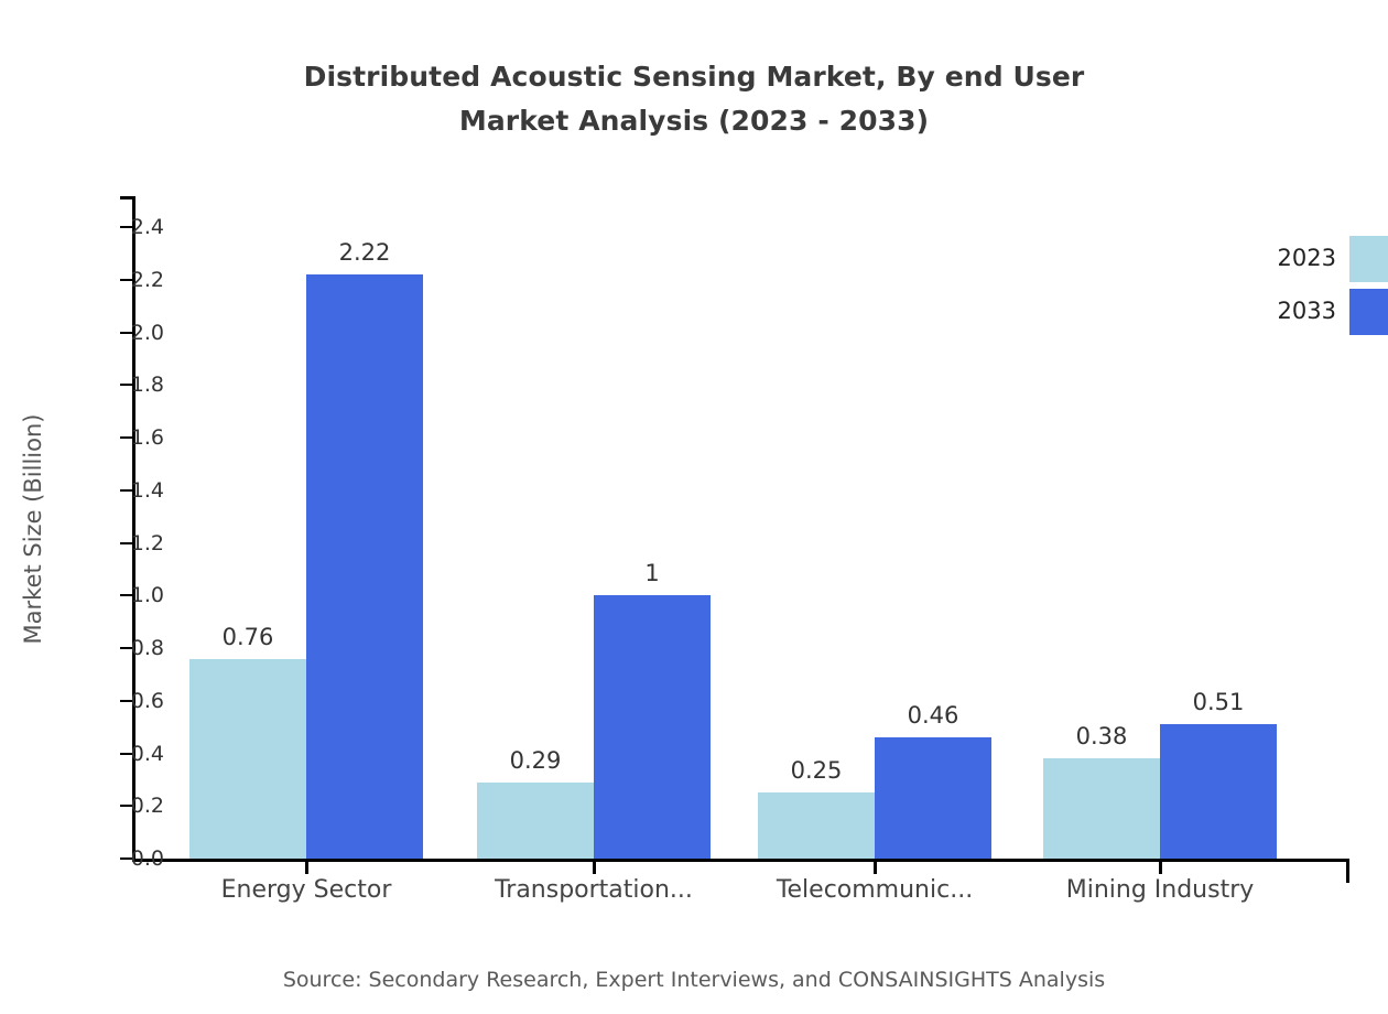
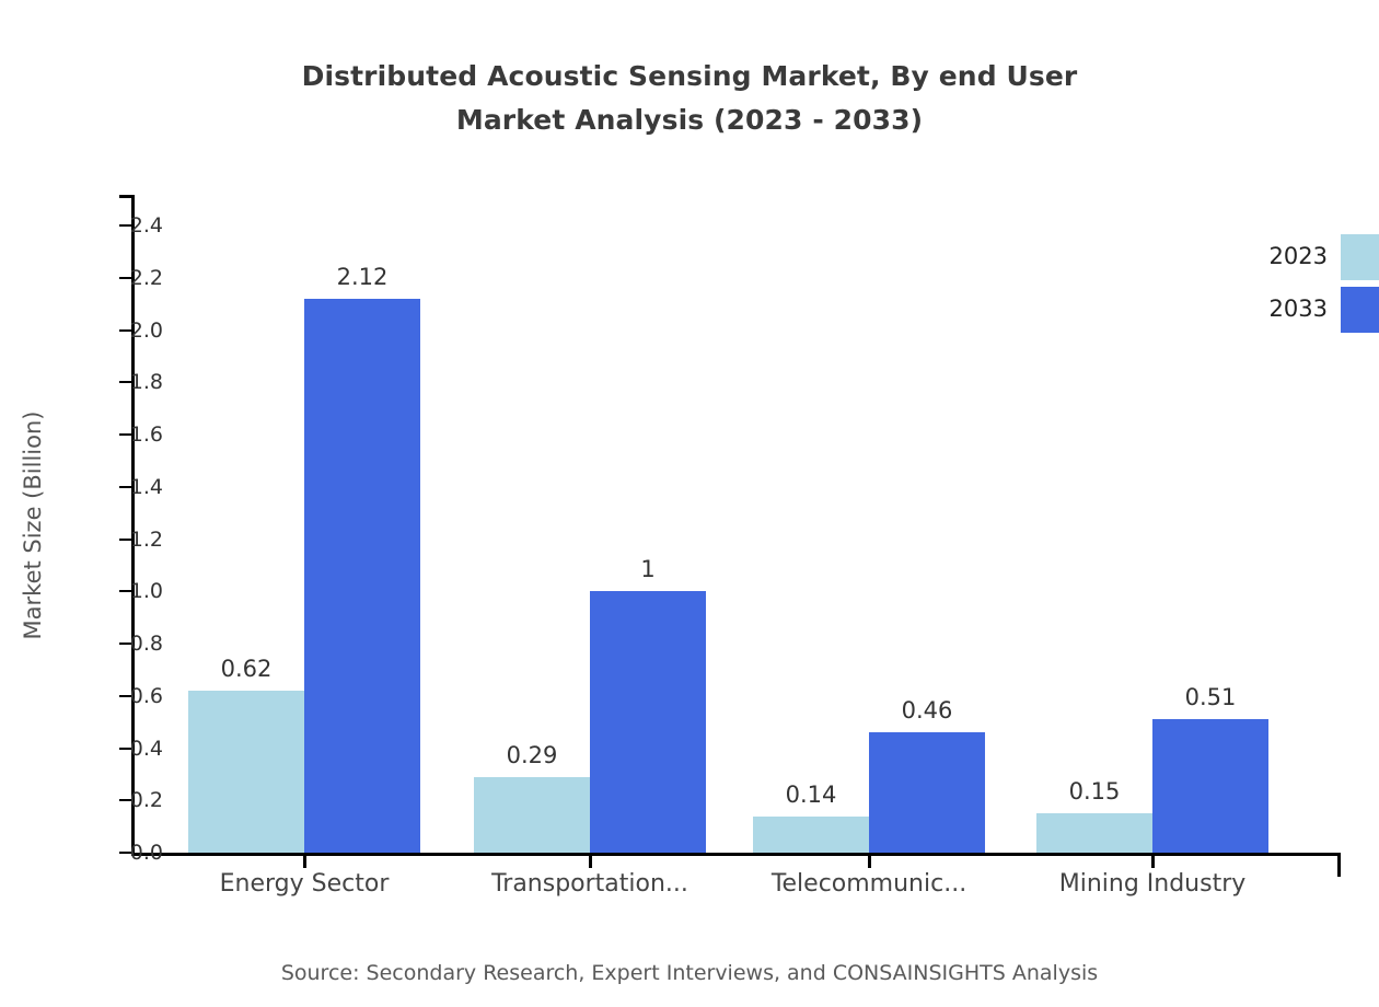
2023/Energy Sector: 0.76 -> 0.62
2033/Energy Sector: 2.22 -> 2.12
2023/Telecommunic...: 0.25 -> 0.14
2023/Mining Industry: 0.38 -> 0.15
